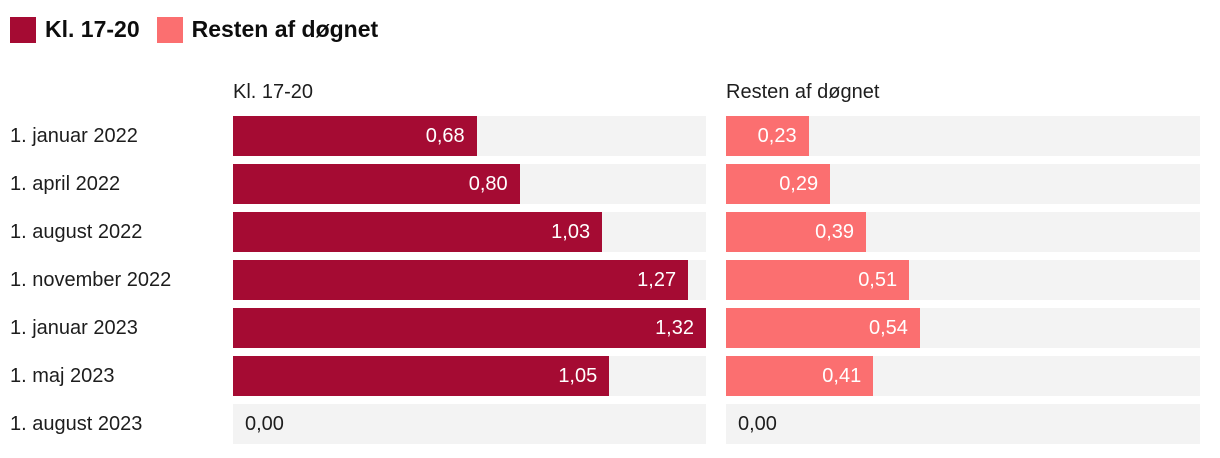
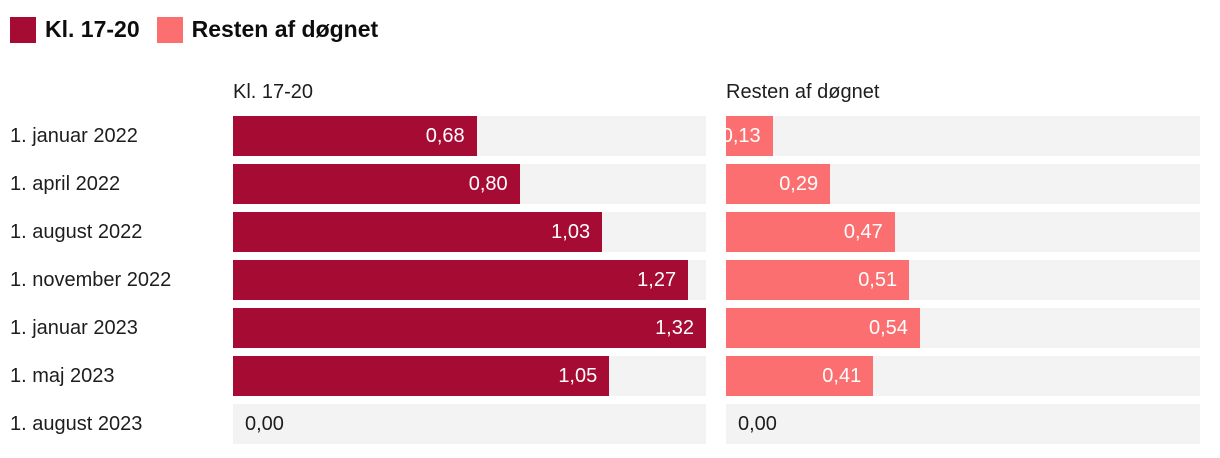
Resten af døgnet/1. januar 2022: 0,23 -> 0,13
Resten af døgnet/1. august 2022: 0,39 -> 0,47
